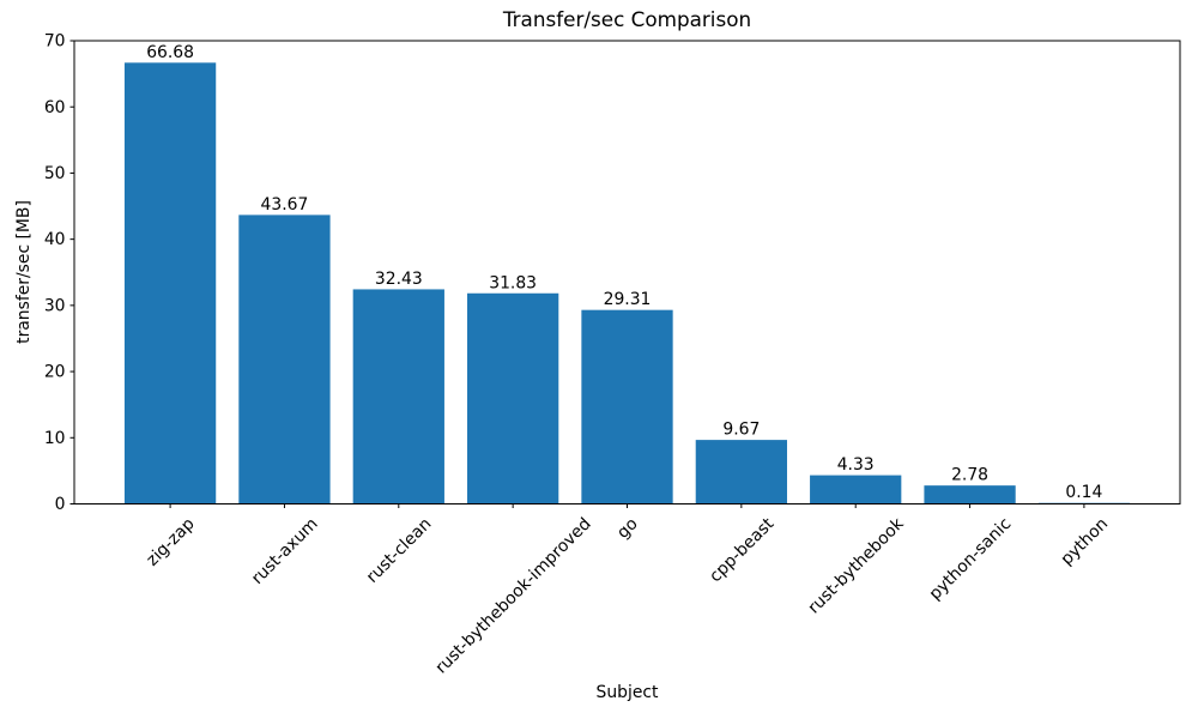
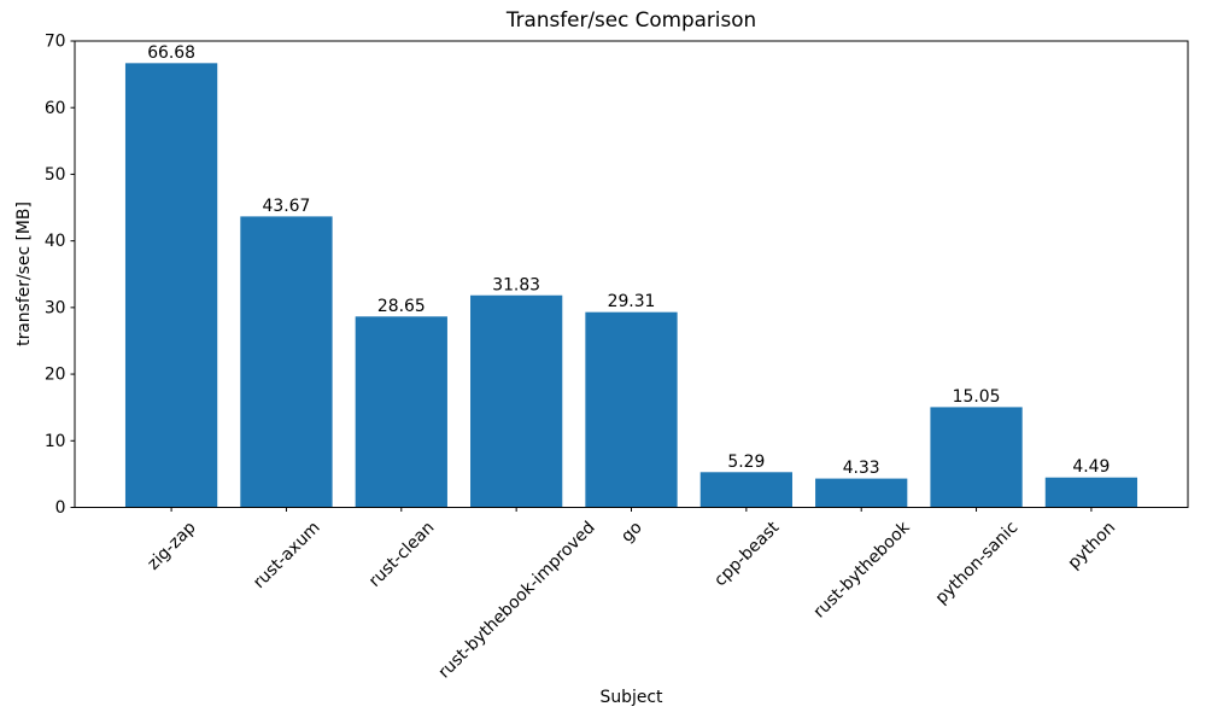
rust-clean: 32.43 -> 28.65
cpp-beast: 9.67 -> 5.29
python-sanic: 2.78 -> 15.05
python: 0.14 -> 4.49
